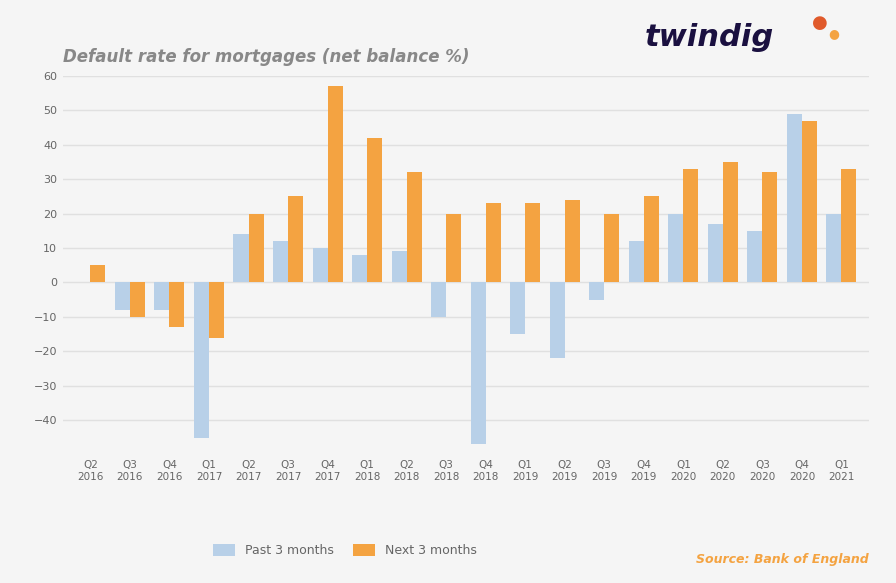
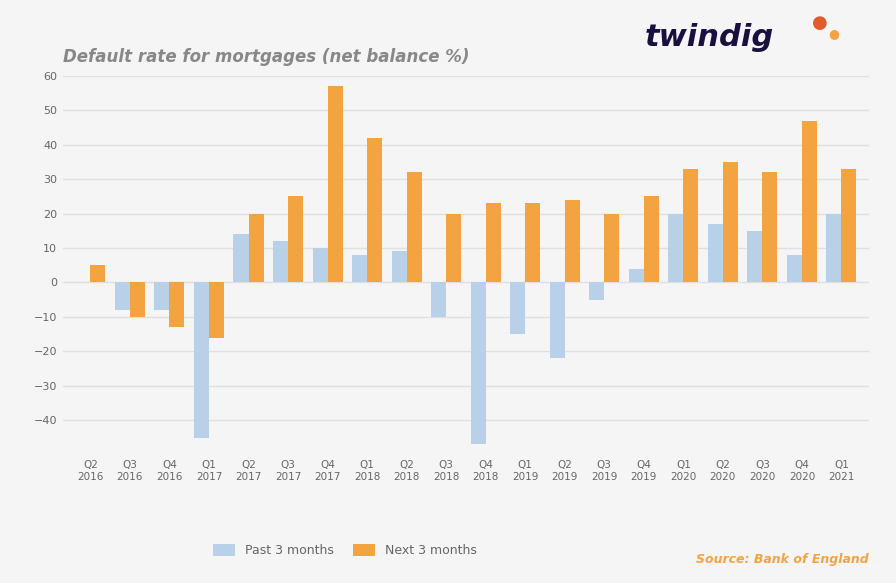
Past 3 months/Q4 2019: 12 -> 4
Past 3 months/Q4 2020: 49 -> 8
